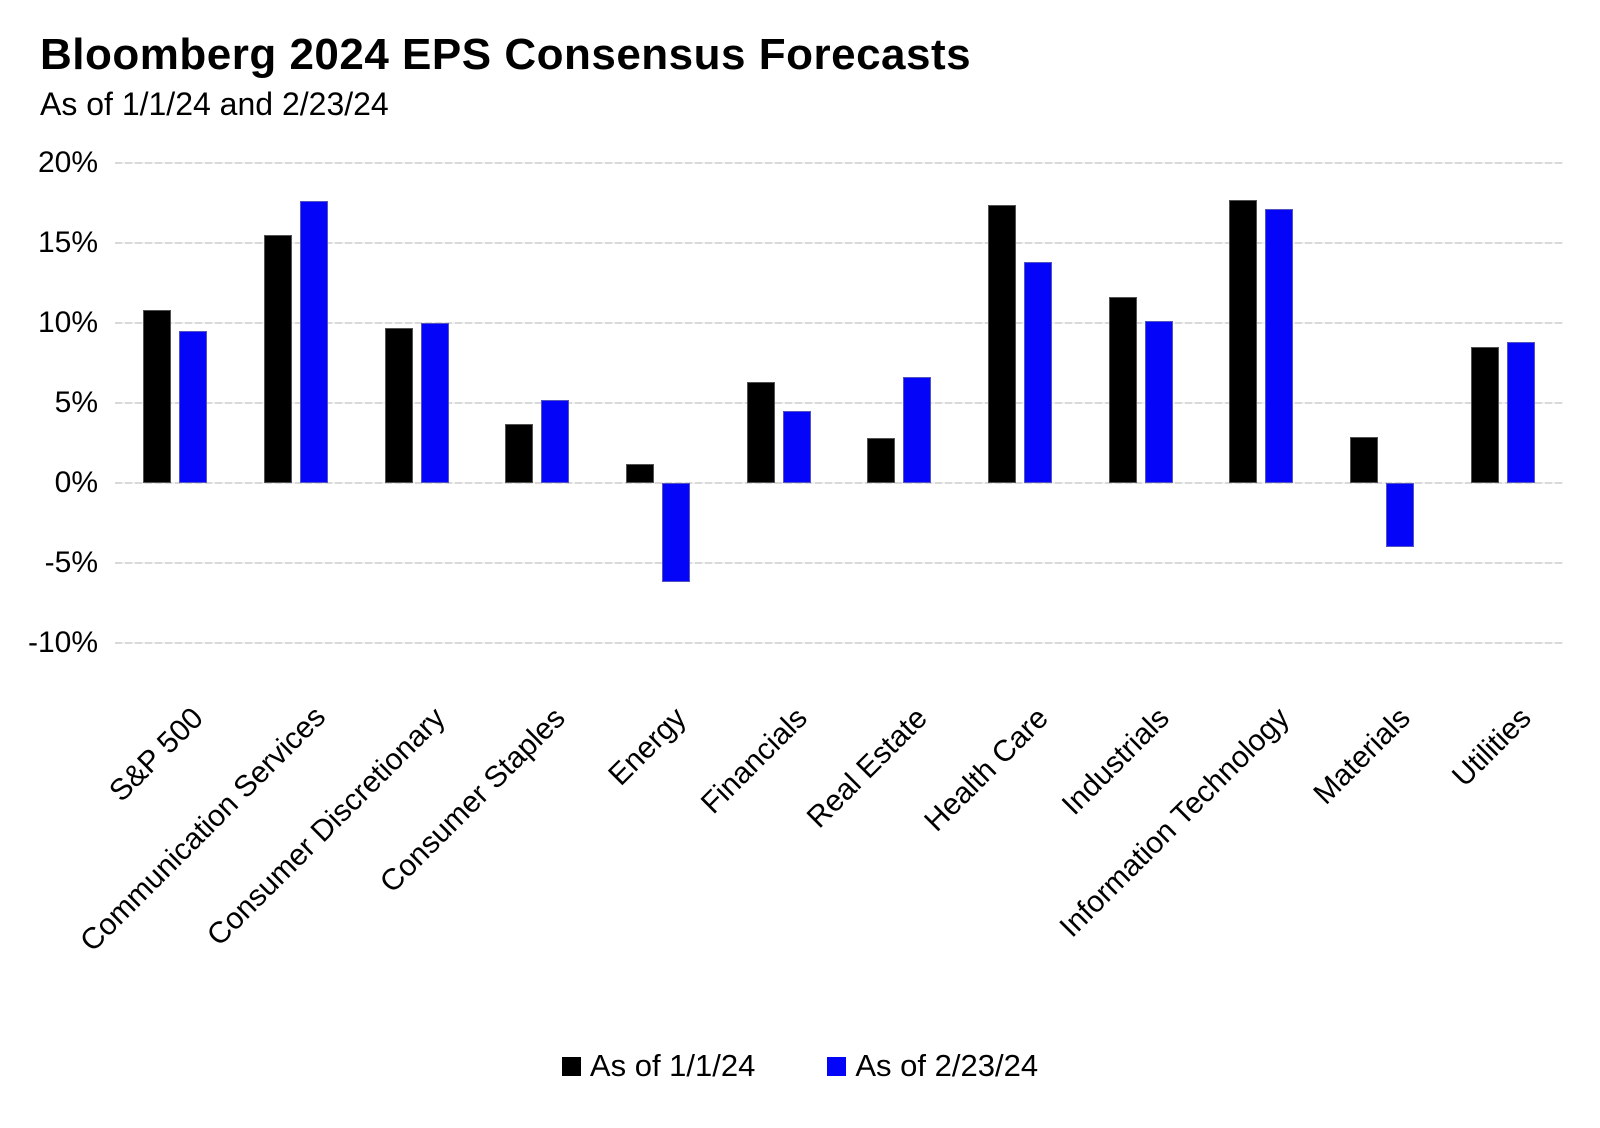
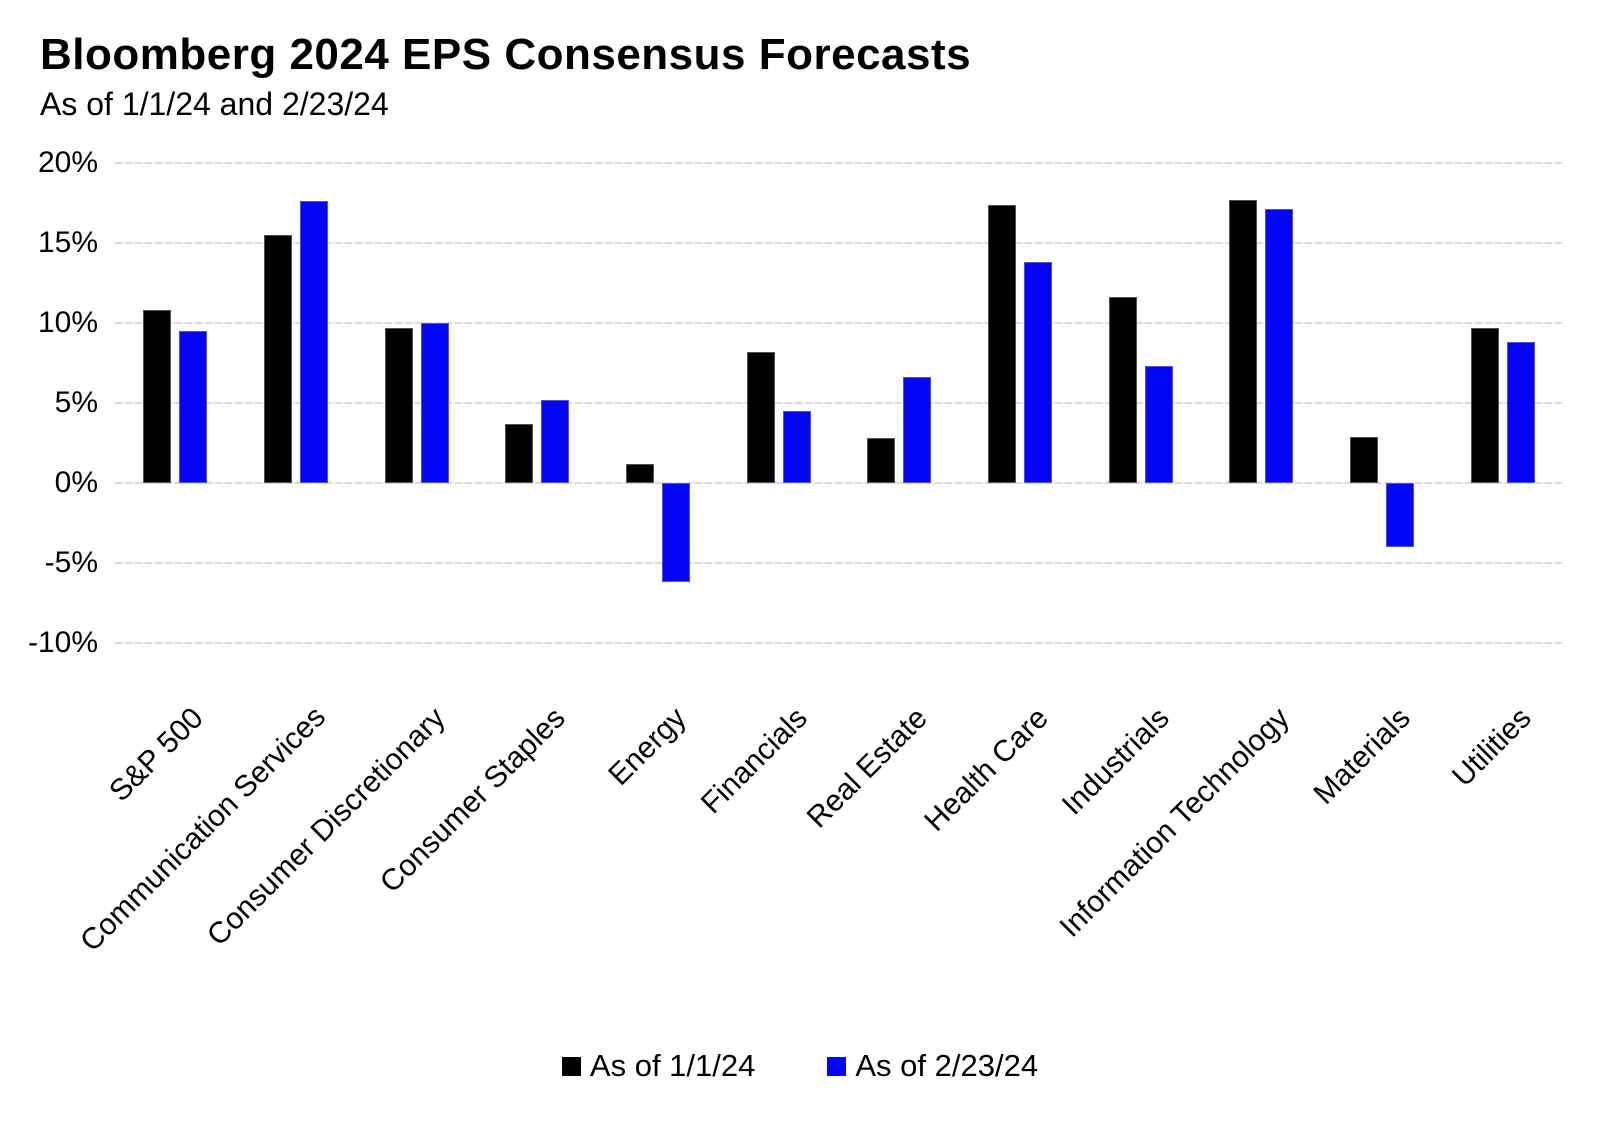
As of 1/1/24/Financials: 6.3% -> 8.2%
As of 2/23/24/Industrials: 10.1% -> 7.3%
As of 1/1/24/Utilities: 8.5% -> 9.7%
